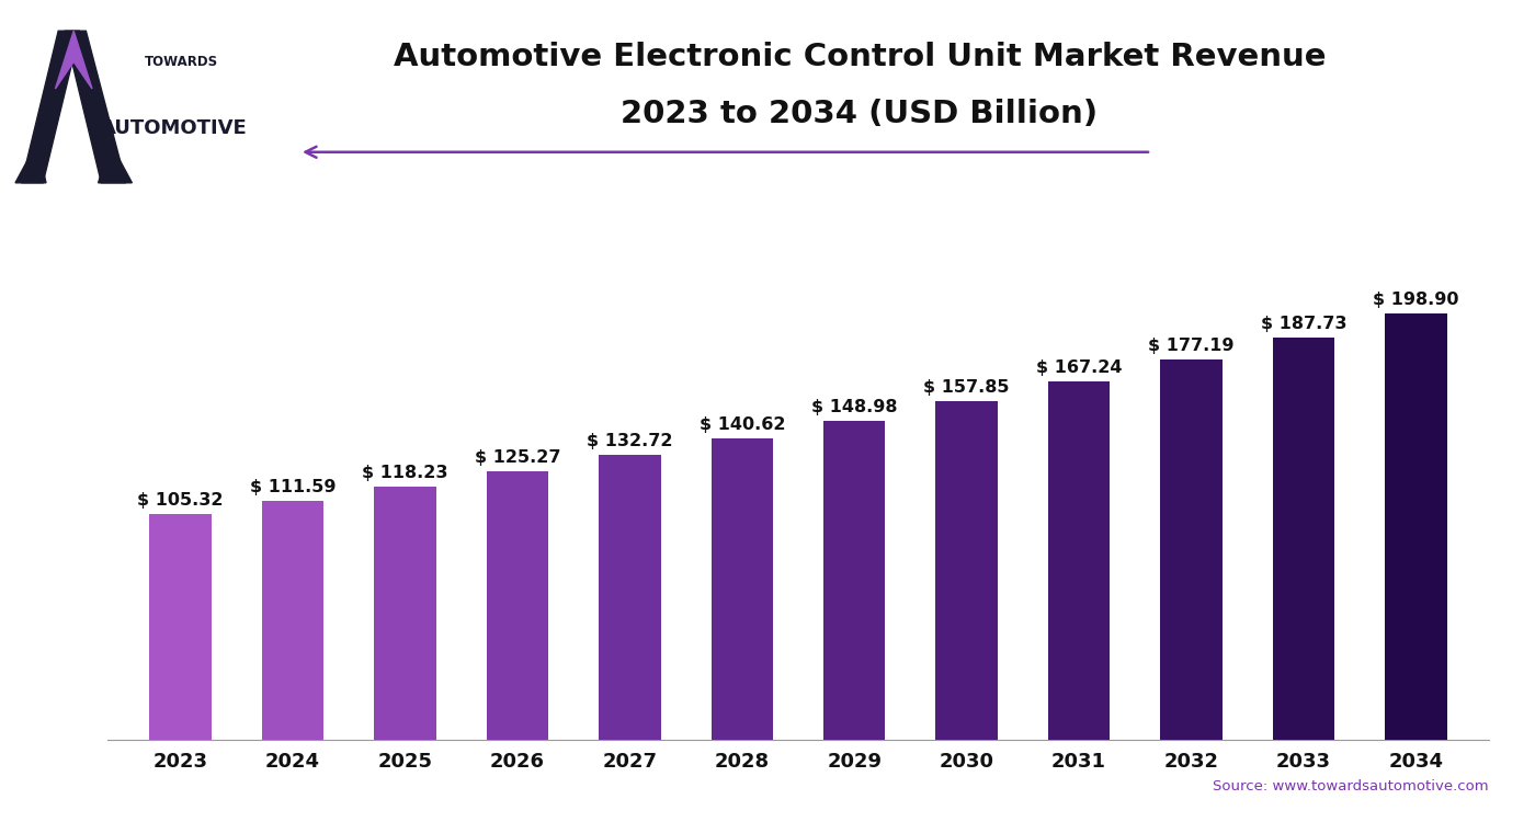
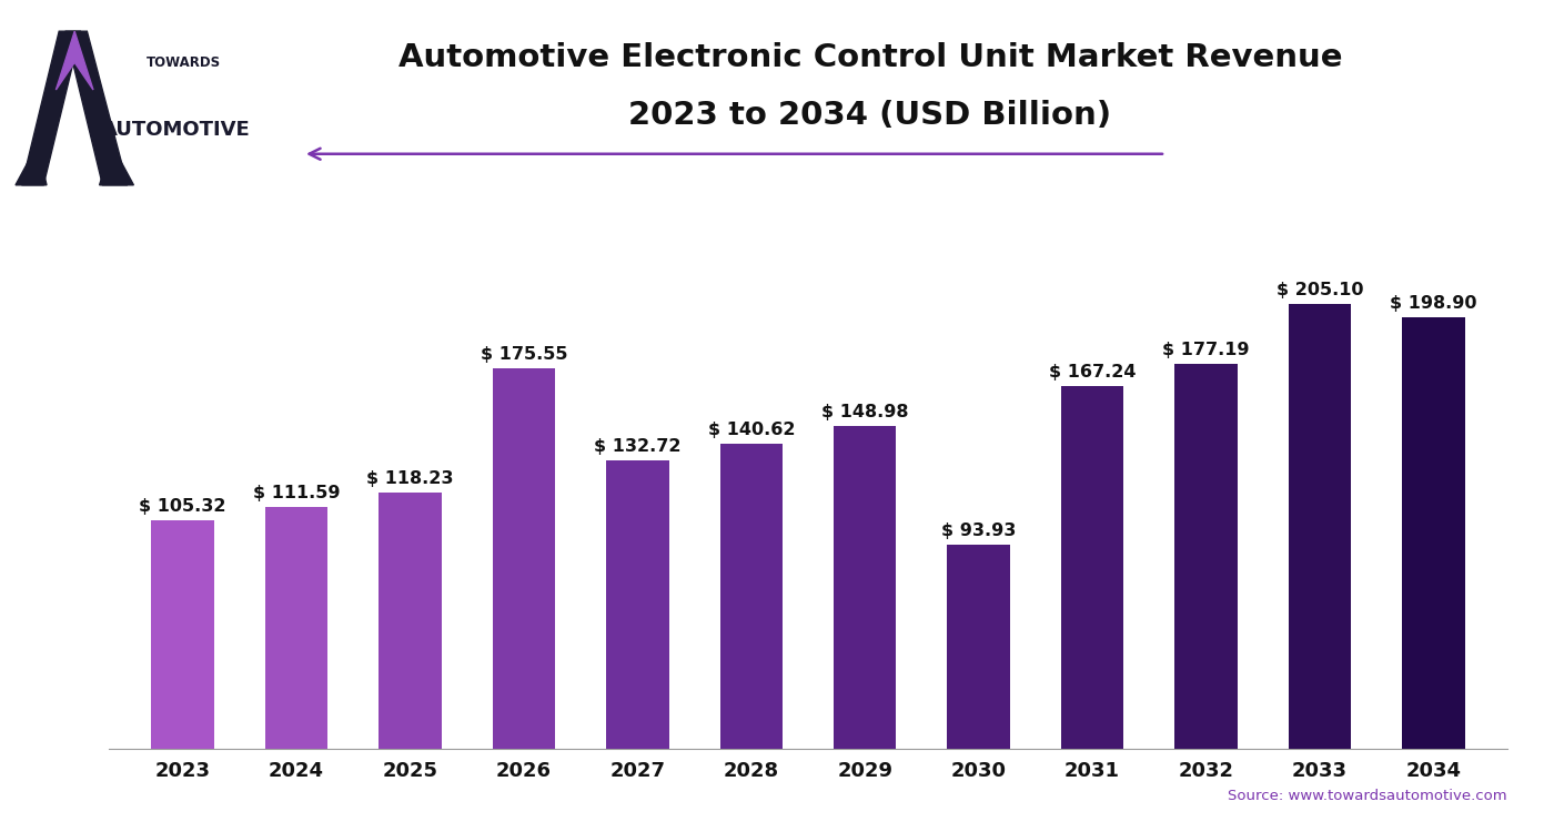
2026: 125.27 -> 175.55
2030: 157.85 -> 93.93
2033: 187.73 -> 205.10
